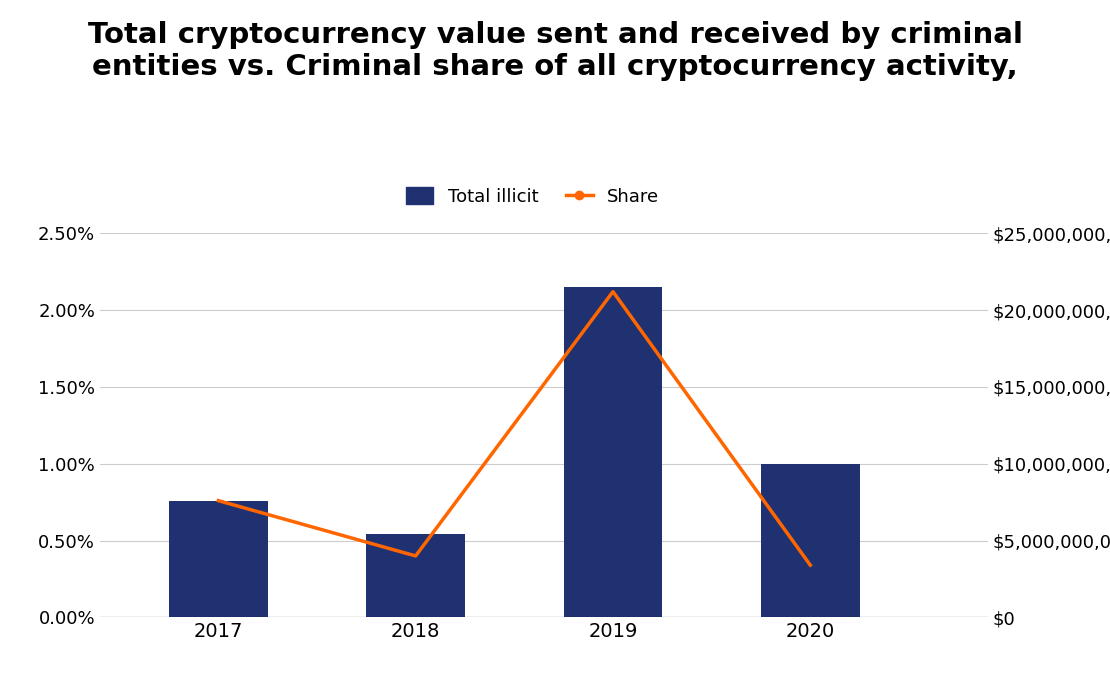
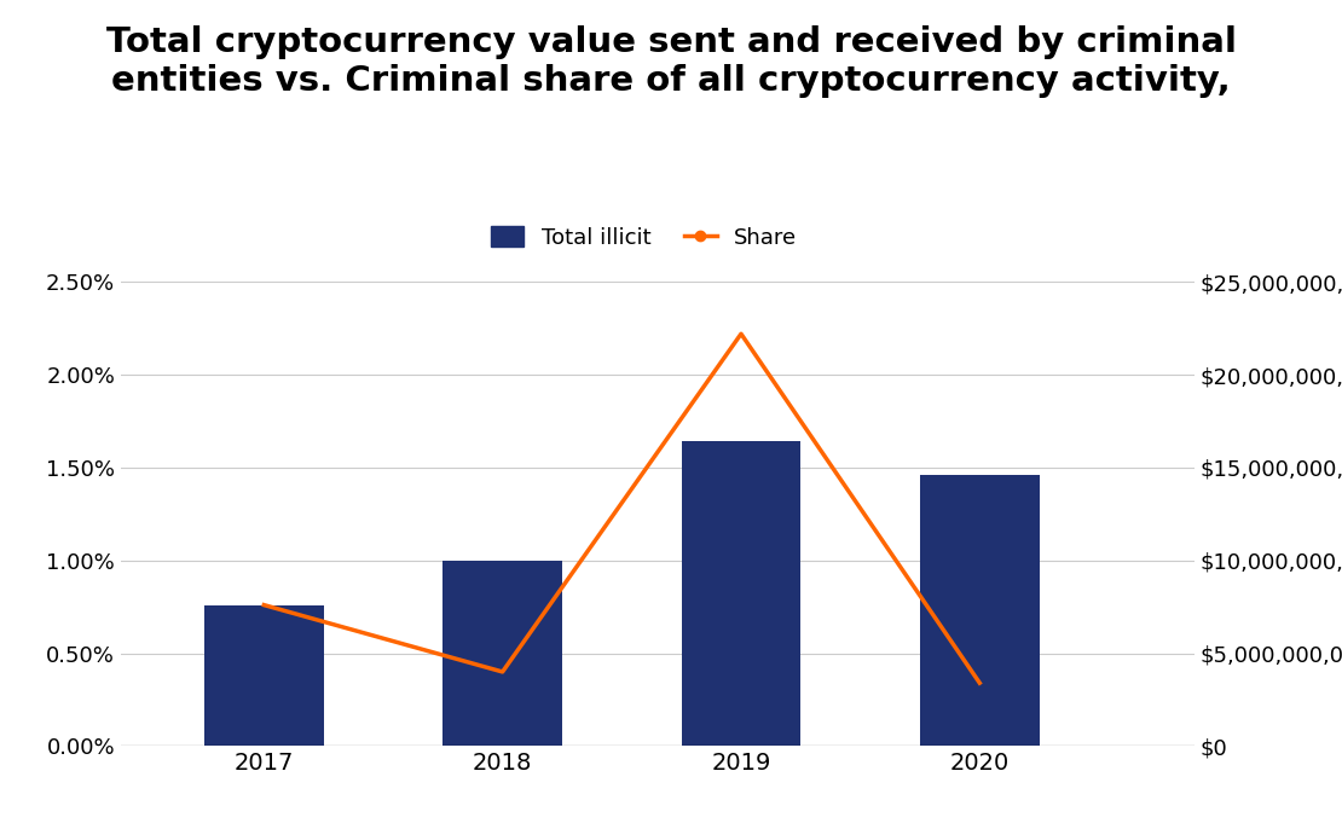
Total illicit/2018: 0.54% -> 1.00%
Total illicit/2019: 2.15% -> 1.64%
Share/2019: 2.12% -> 2.22%
Total illicit/2020: 1.00% -> 1.46%
